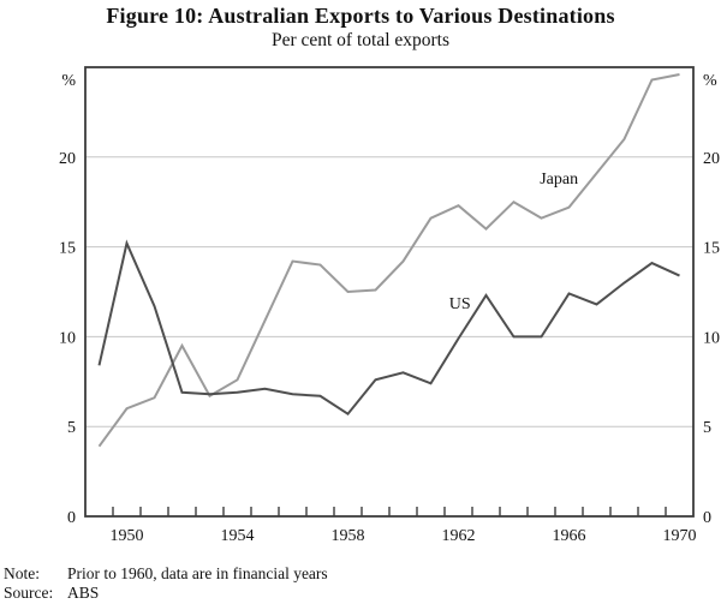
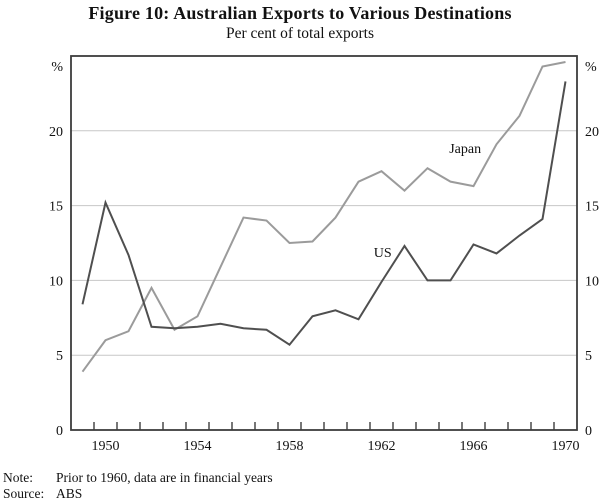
Japan/1966: 17.2 -> 16.3
US/1970: 13.4 -> 23.3
